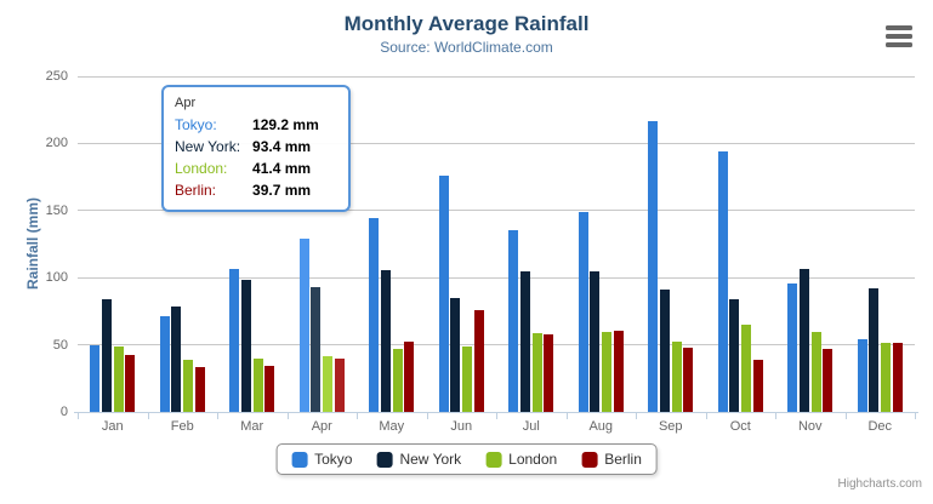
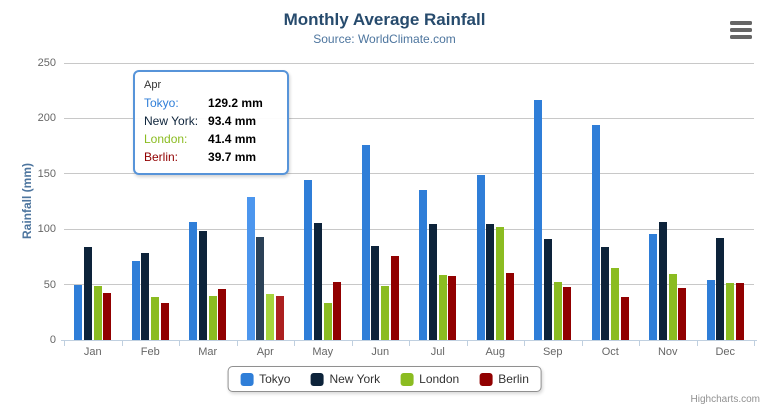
Berlin/Mar: 34 -> 46
London/May: 47 -> 33
London/Aug: 60 -> 102
